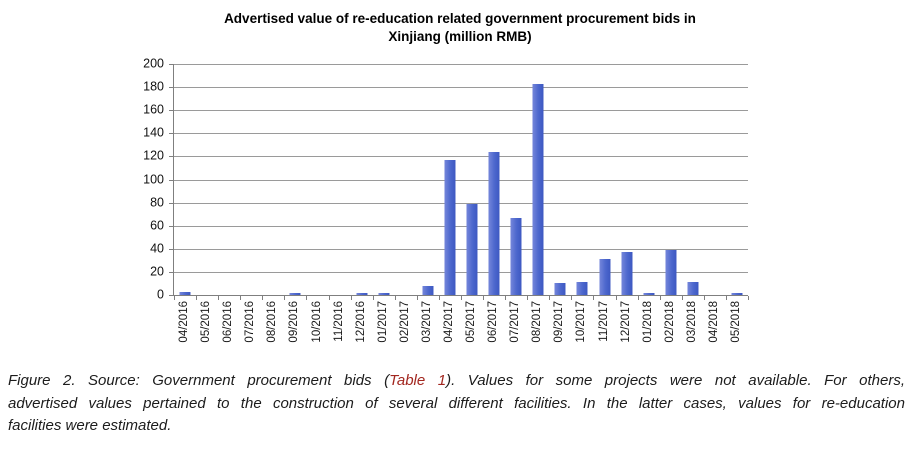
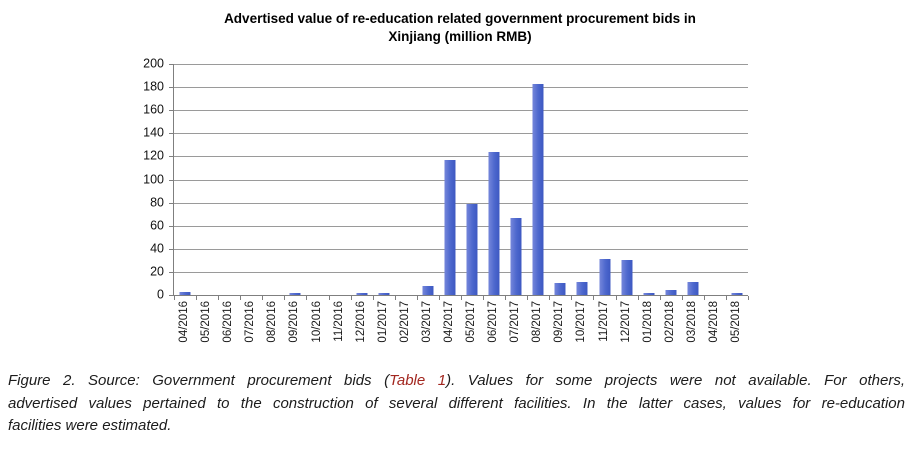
12/2017: 37 -> 30
02/2018: 39 -> 4
